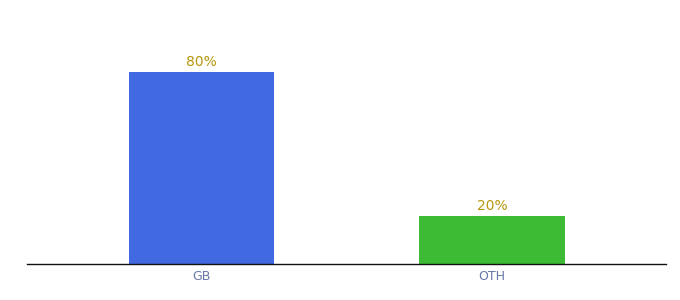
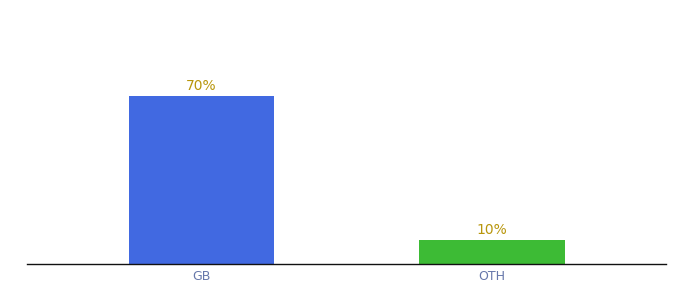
GB: 80% -> 70%
OTH: 20% -> 10%
